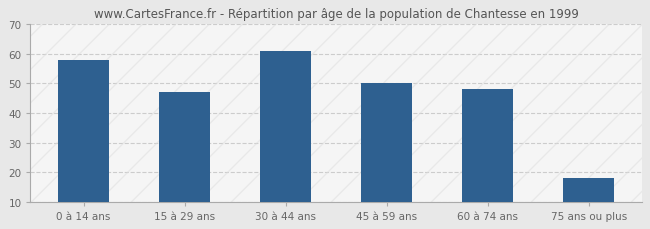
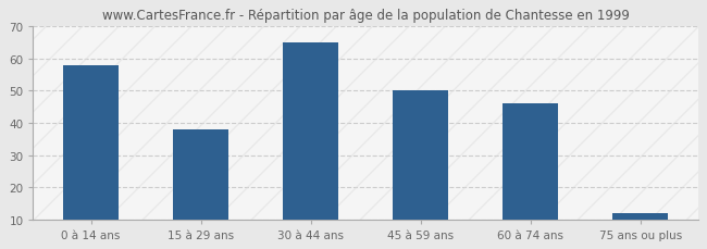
15 à 29 ans: 47 -> 38
30 à 44 ans: 61 -> 65
60 à 74 ans: 48 -> 46
75 ans ou plus: 18 -> 12
